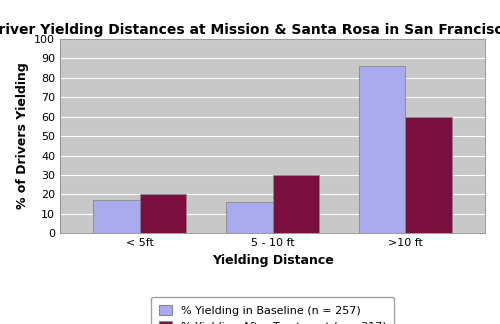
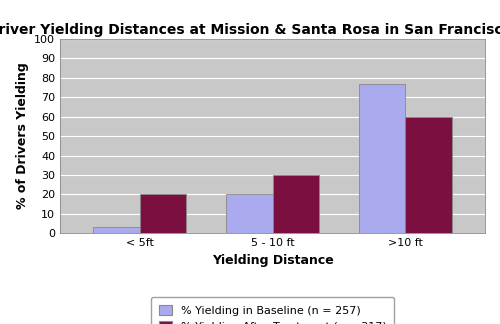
% Yielding in Baseline (n = 257)/< 5ft: 17 -> 3
% Yielding in Baseline (n = 257)/5 - 10 ft: 16 -> 20
% Yielding in Baseline (n = 257)/>10 ft: 86 -> 77
